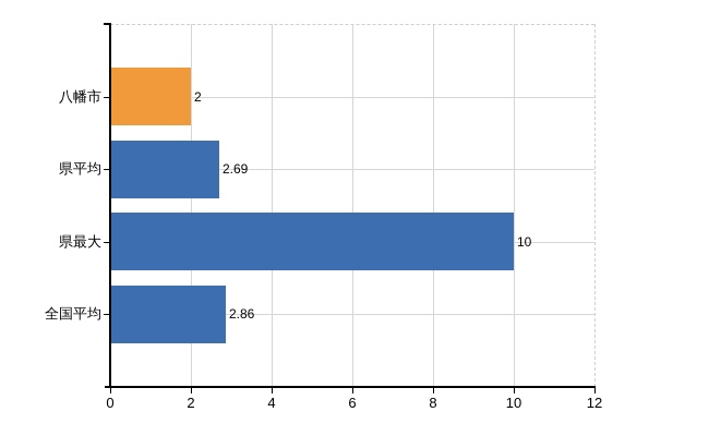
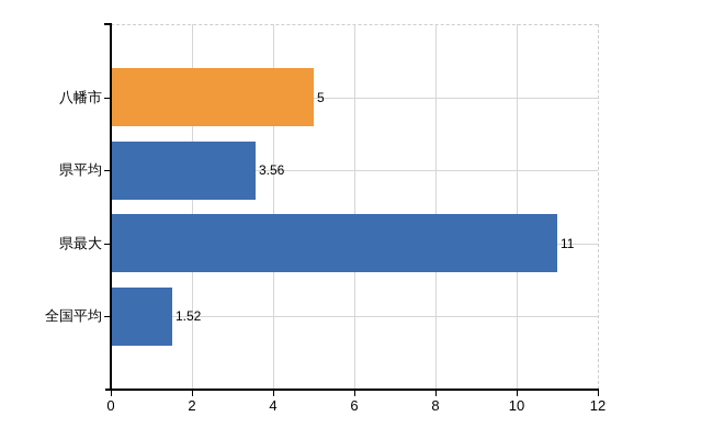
八幡市: 2 -> 5
県平均: 2.69 -> 3.56
県最大: 10 -> 11
全国平均: 2.86 -> 1.52
